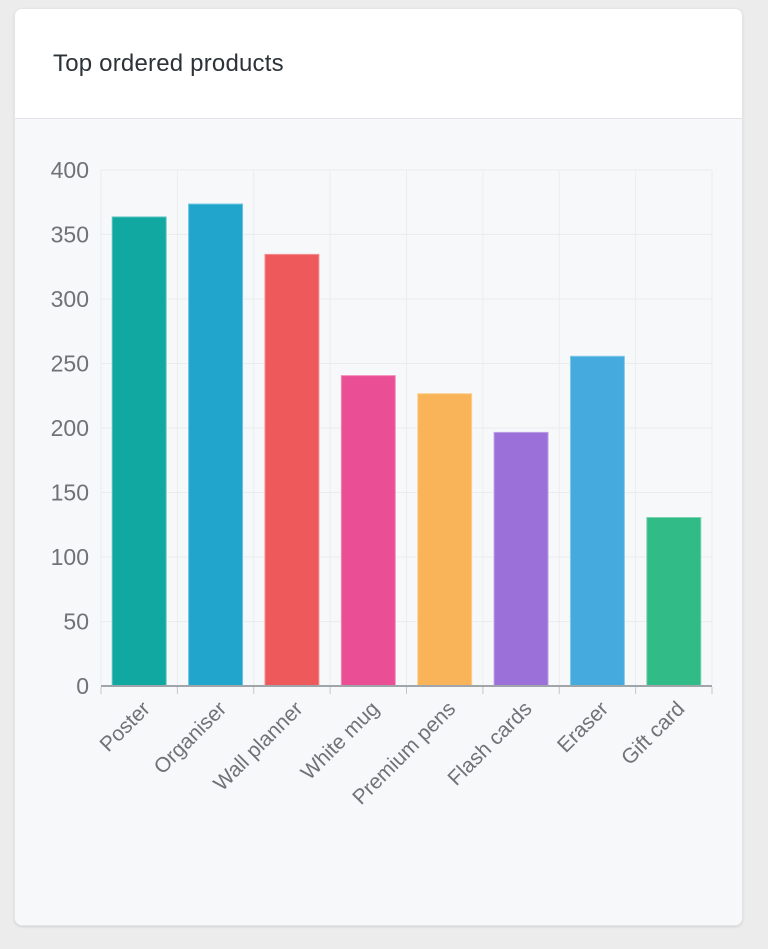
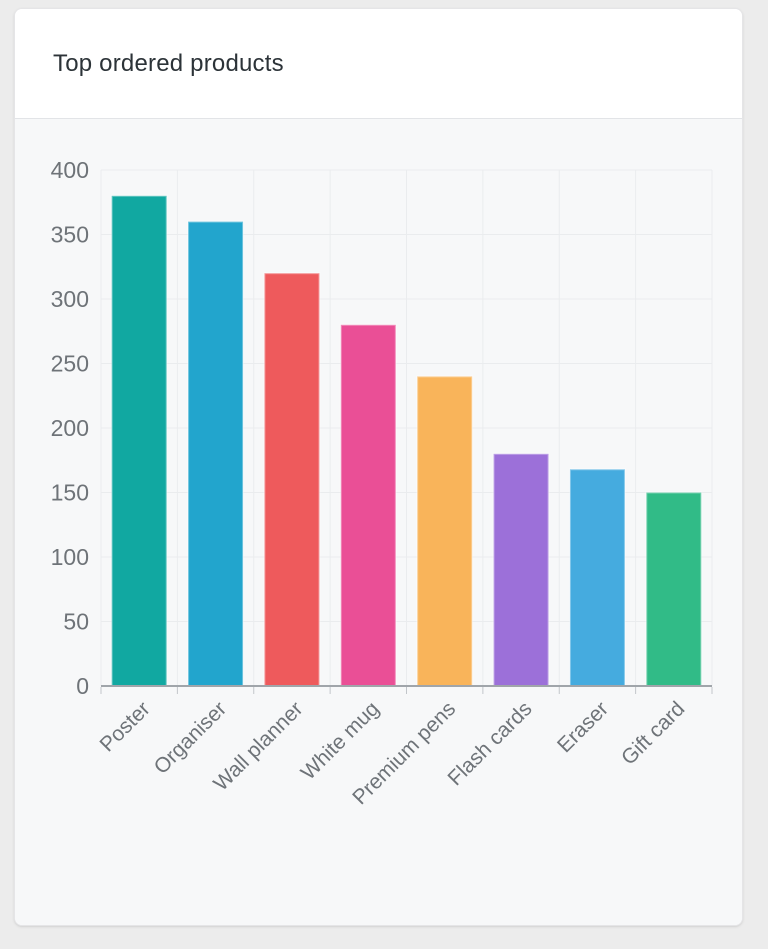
Poster: 364 -> 380
Organiser: 374 -> 360
Wall planner: 335 -> 320
White mug: 241 -> 280
Premium pens: 227 -> 240
Flash cards: 197 -> 180
Eraser: 256 -> 168
Gift card: 131 -> 150
